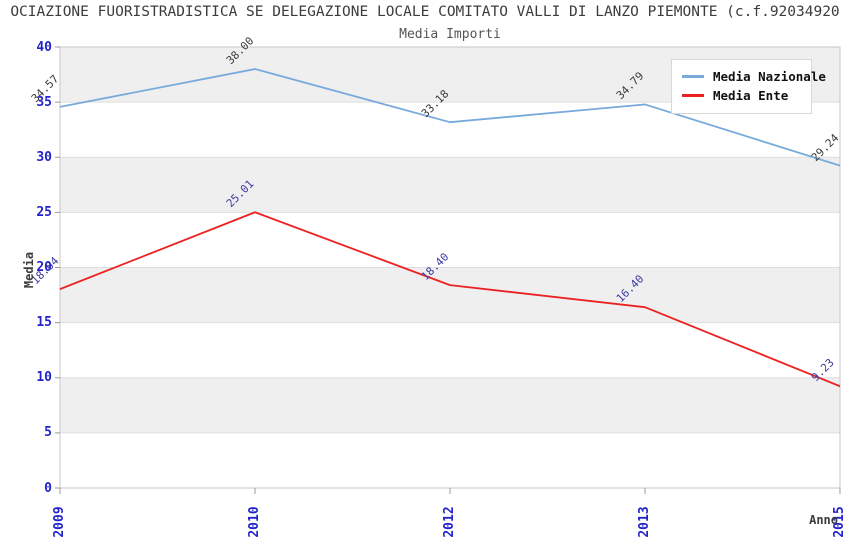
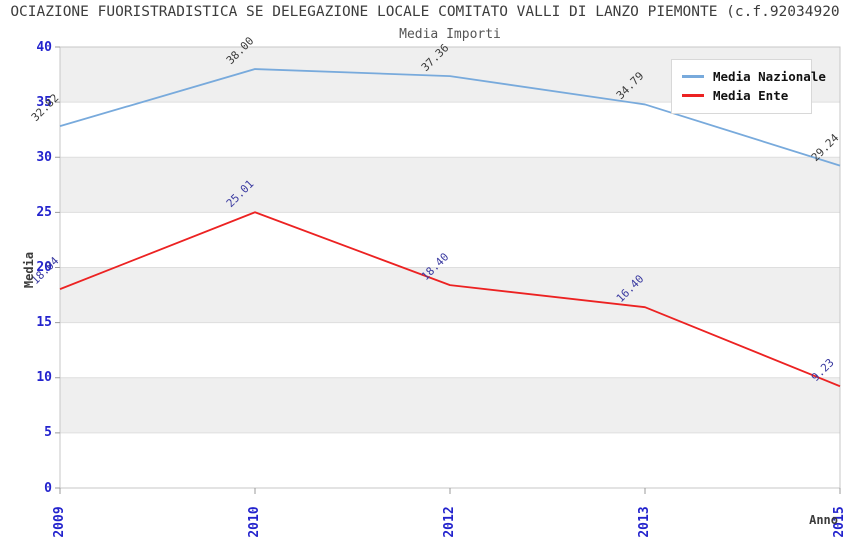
Media Nazionale/2009: 34.57 -> 32.82
Media Nazionale/2012: 33.18 -> 37.36
